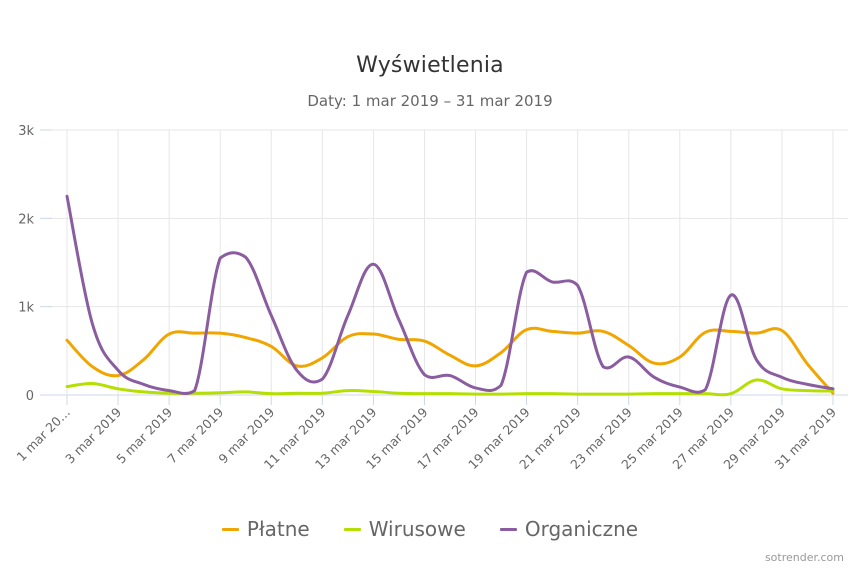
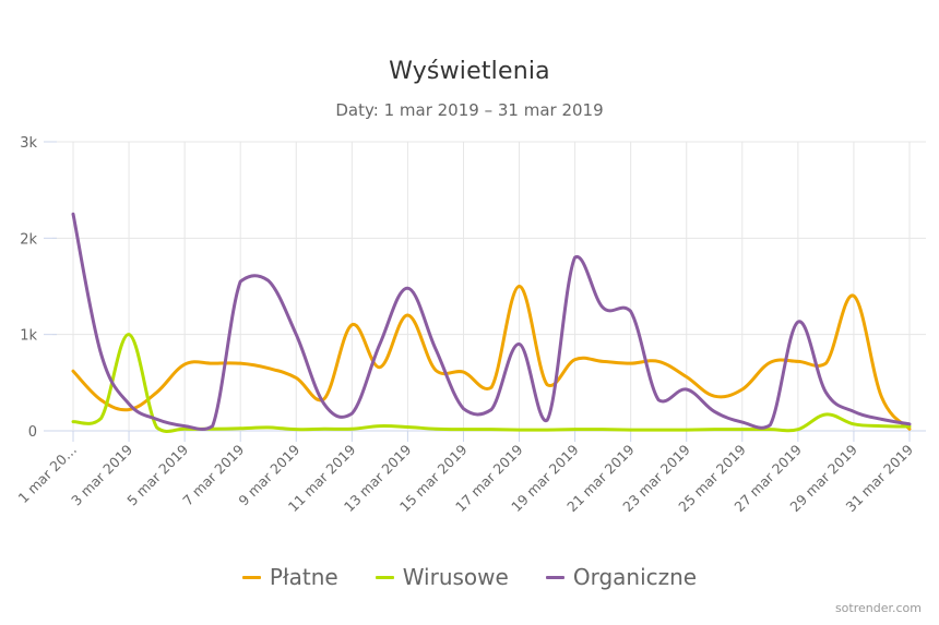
Wirusowe/3 mar 2019: 0.1k -> 1.0k
Organiczne/9 mar 2019: 0.9k -> 1.0k
Płatne/11 mar 2019: 0.4k -> 1.1k
Płatne/13 mar 2019: 0.7k -> 1.2k
Płatne/17 mar 2019: 0.3k -> 1.5k
Organiczne/17 mar 2019: 0.1k -> 0.9k
Organiczne/19 mar 2019: 1.4k -> 1.8k
Płatne/29 mar 2019: 0.7k -> 1.4k
